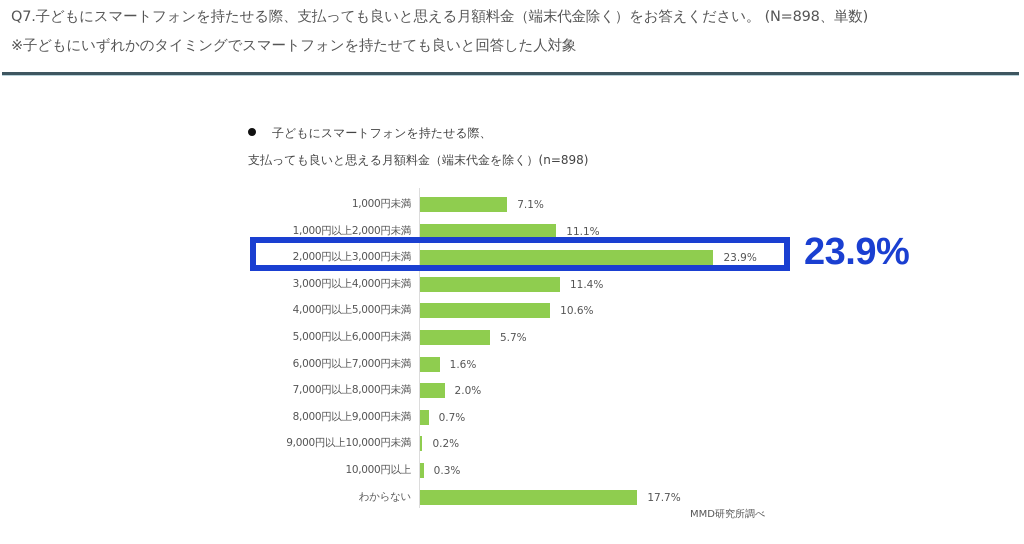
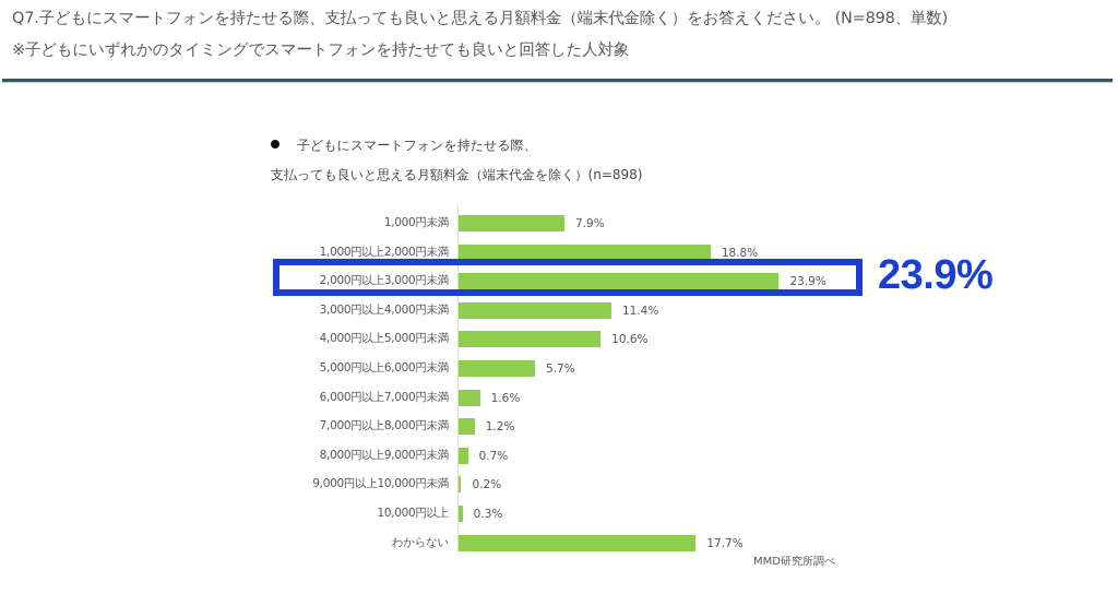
1,000円未満: 7.1% -> 7.9%
1,000円以上2,000円未満: 11.1% -> 18.8%
7,000円以上8,000円未満: 2.0% -> 1.2%
